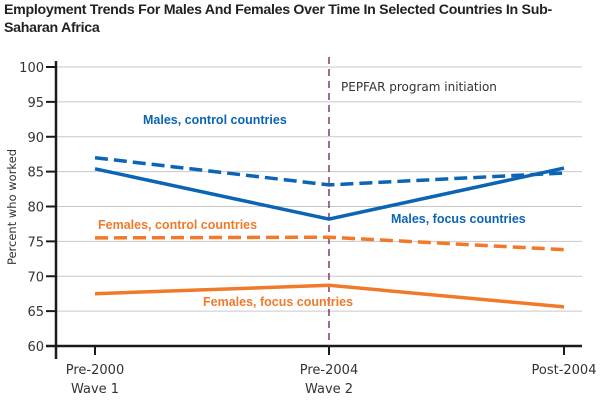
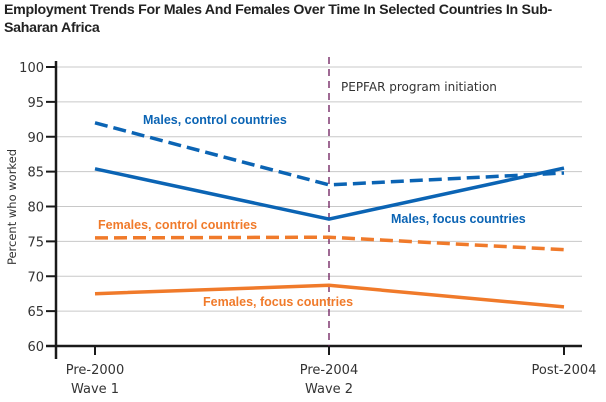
Males, control countries/Pre-2000: 87 -> 92
